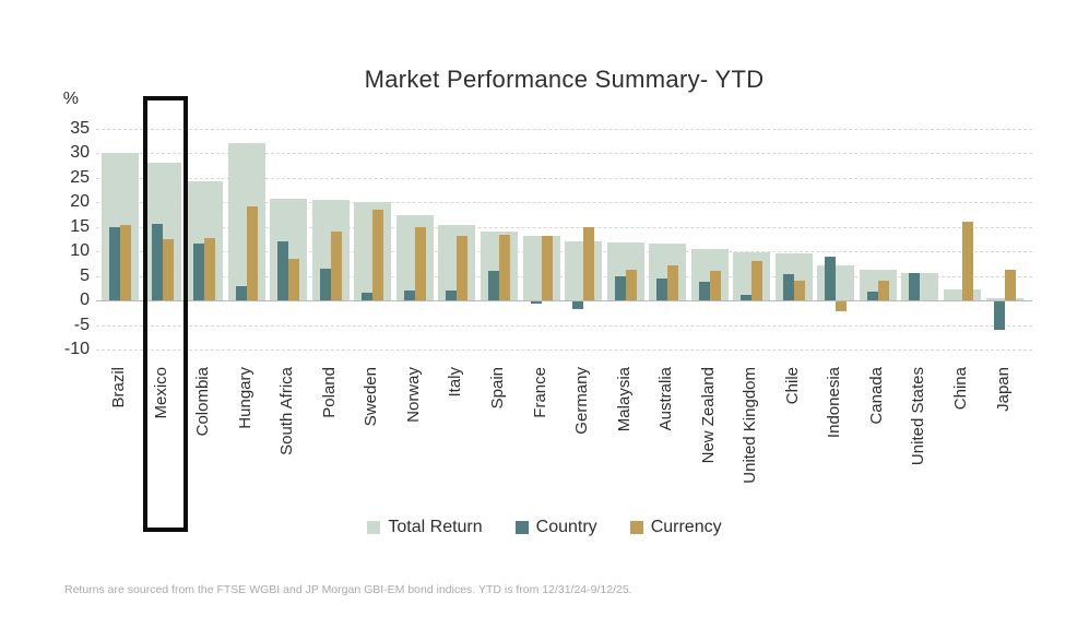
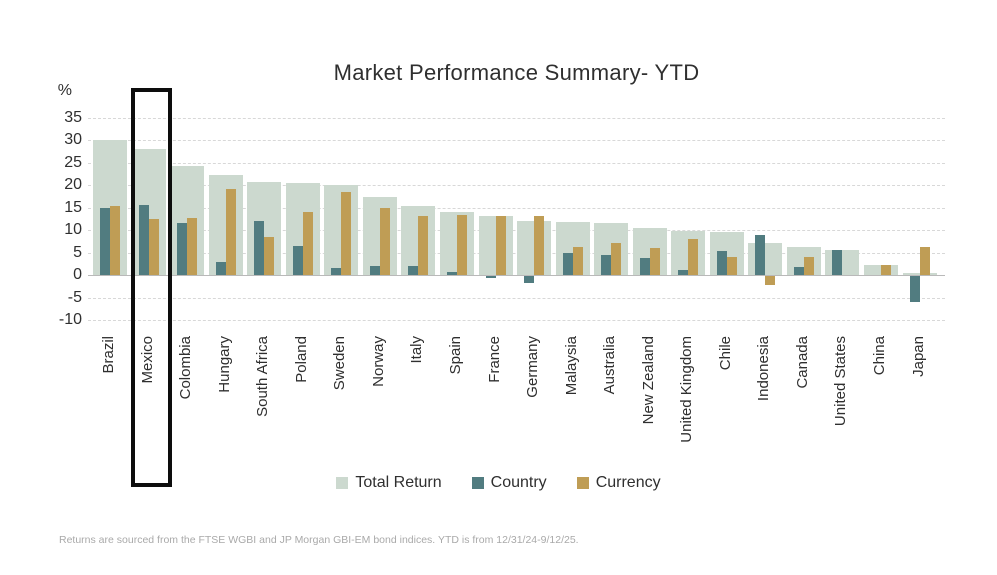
Total Return/Hungary: 32 -> 22
Country/Spain: 6 -> 1
Currency/Germany: 15 -> 13
Currency/China: 16 -> 2
